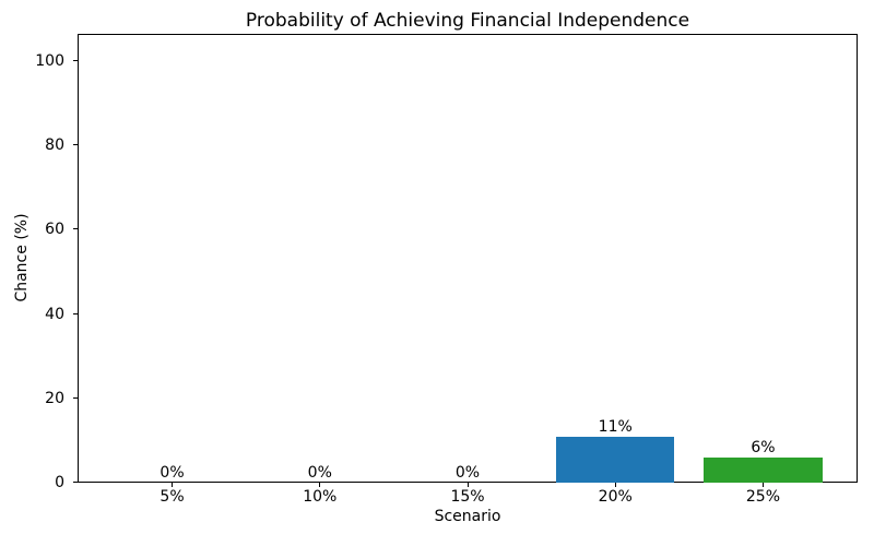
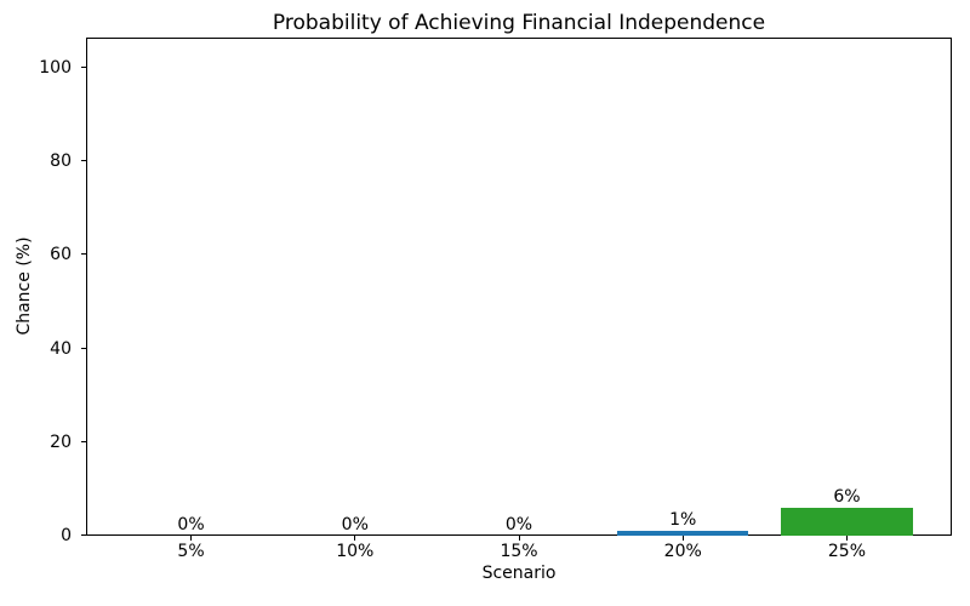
20%: 11% -> 1%
